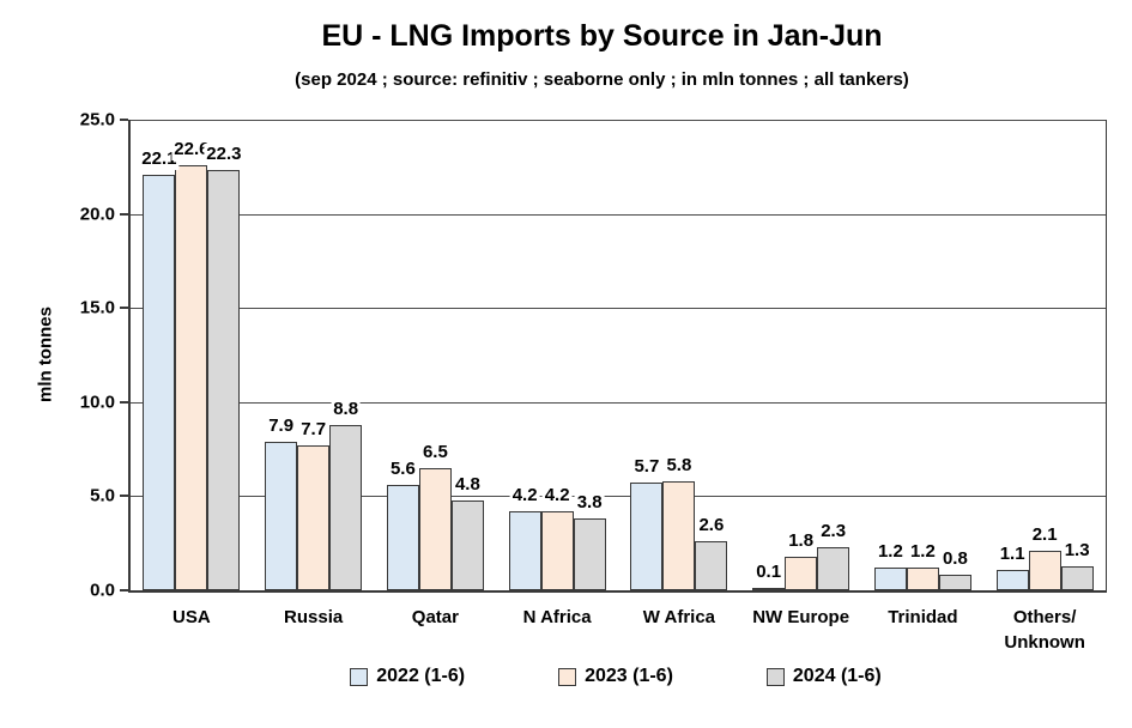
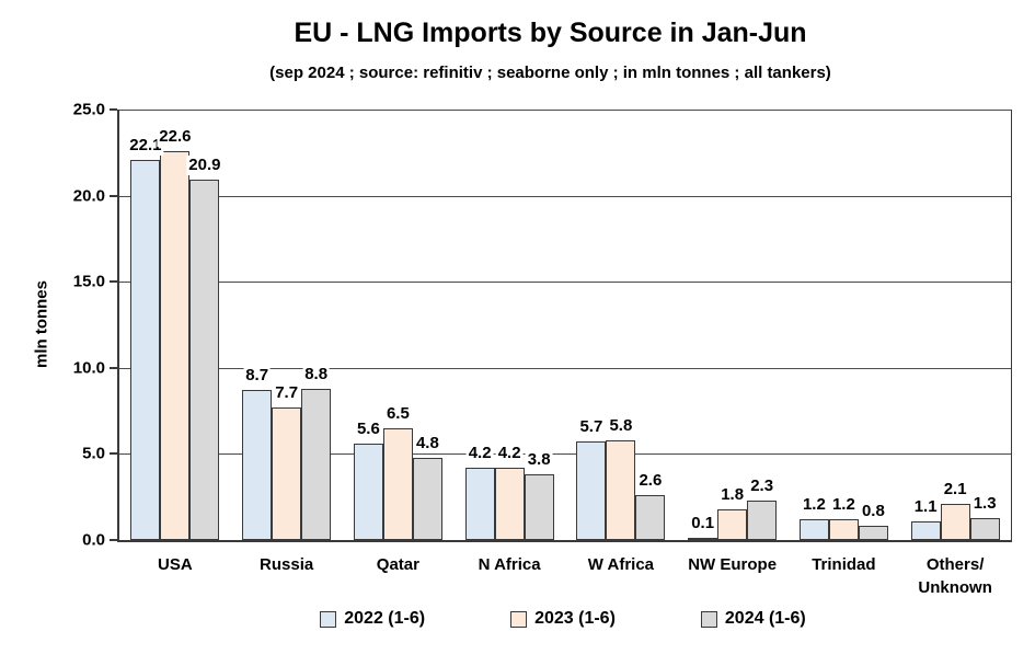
2024 (1-6)/USA: 22.3 -> 20.9
2022 (1-6)/Russia: 7.9 -> 8.7
